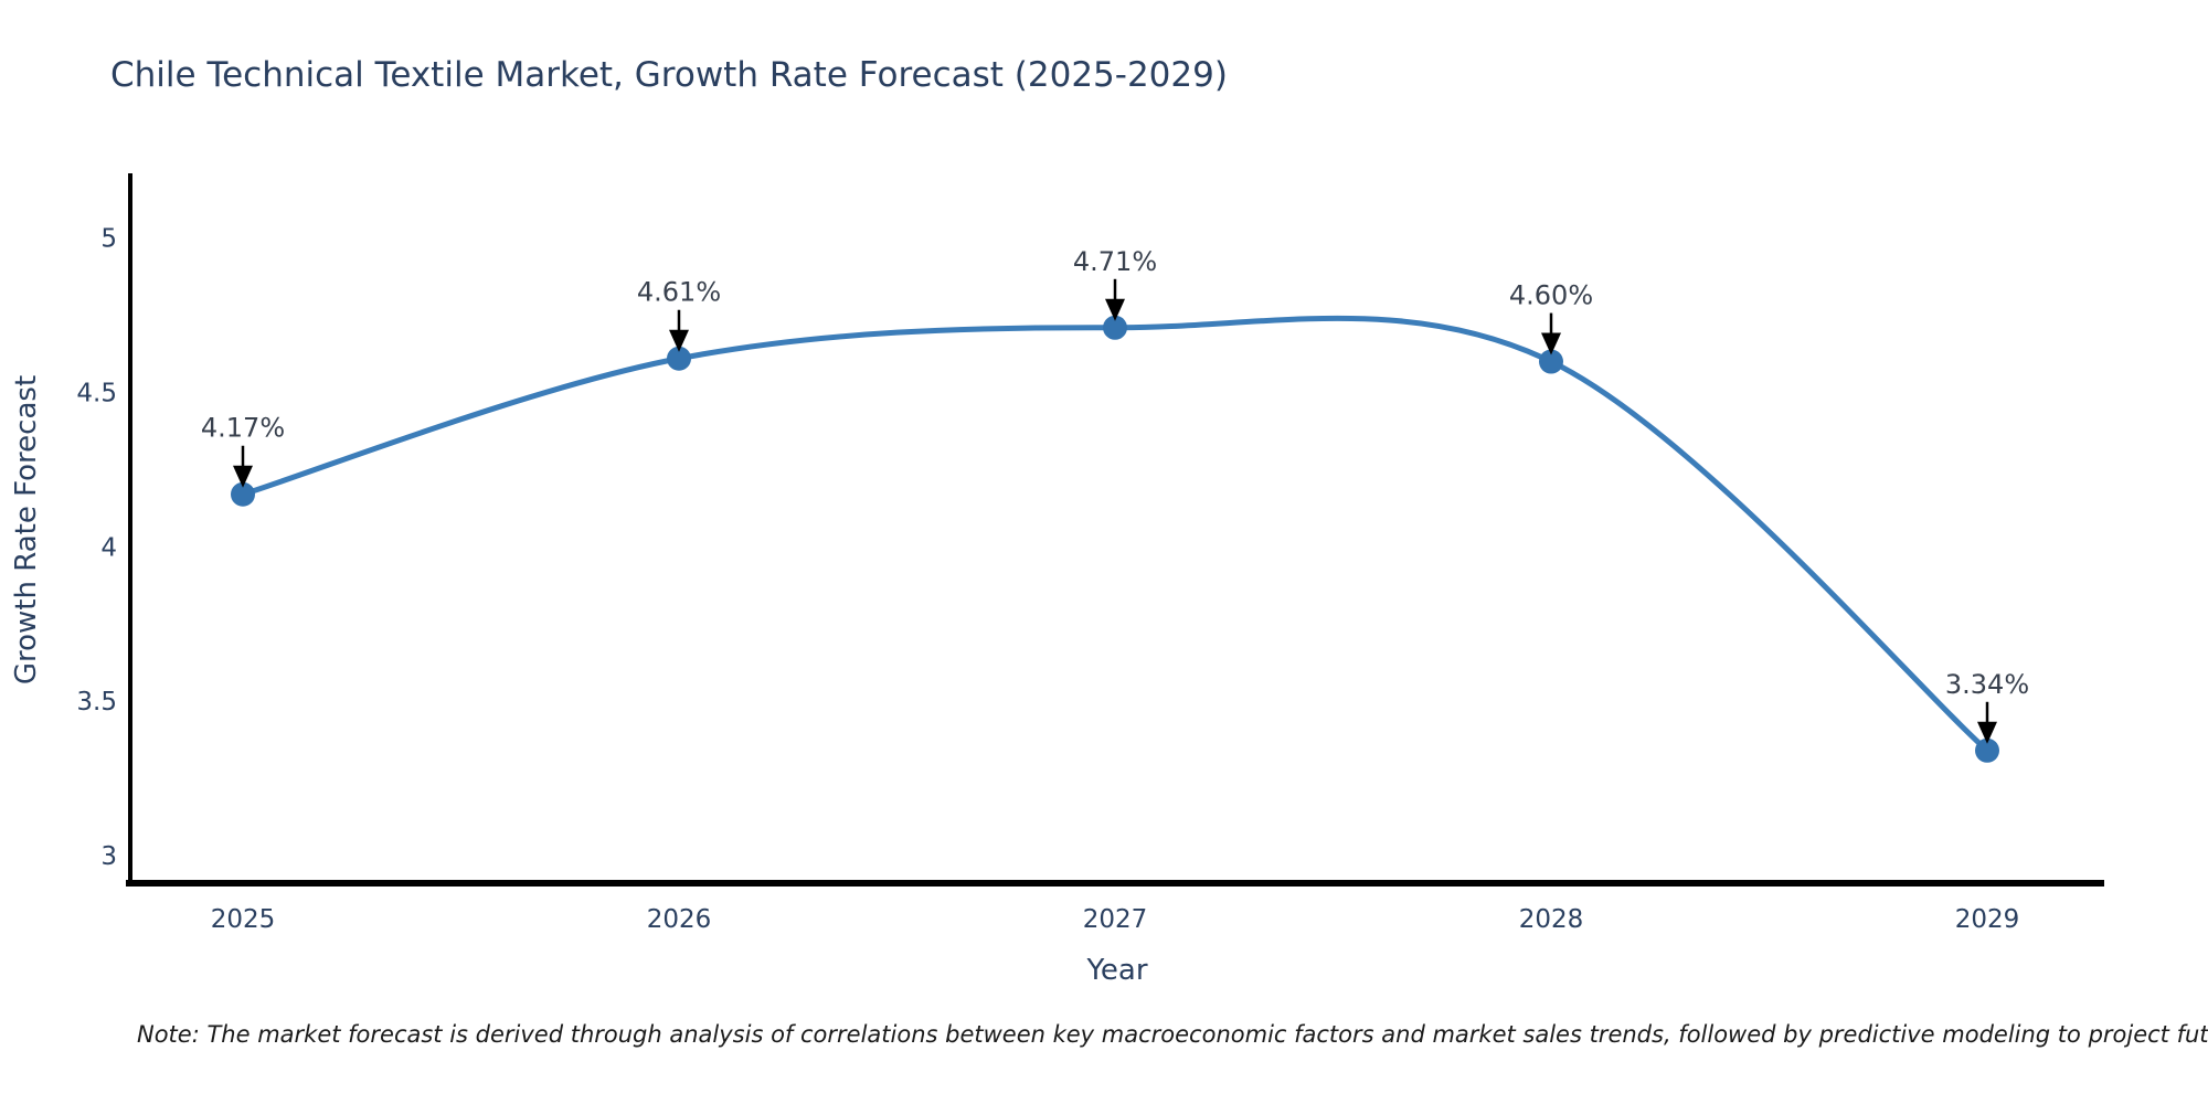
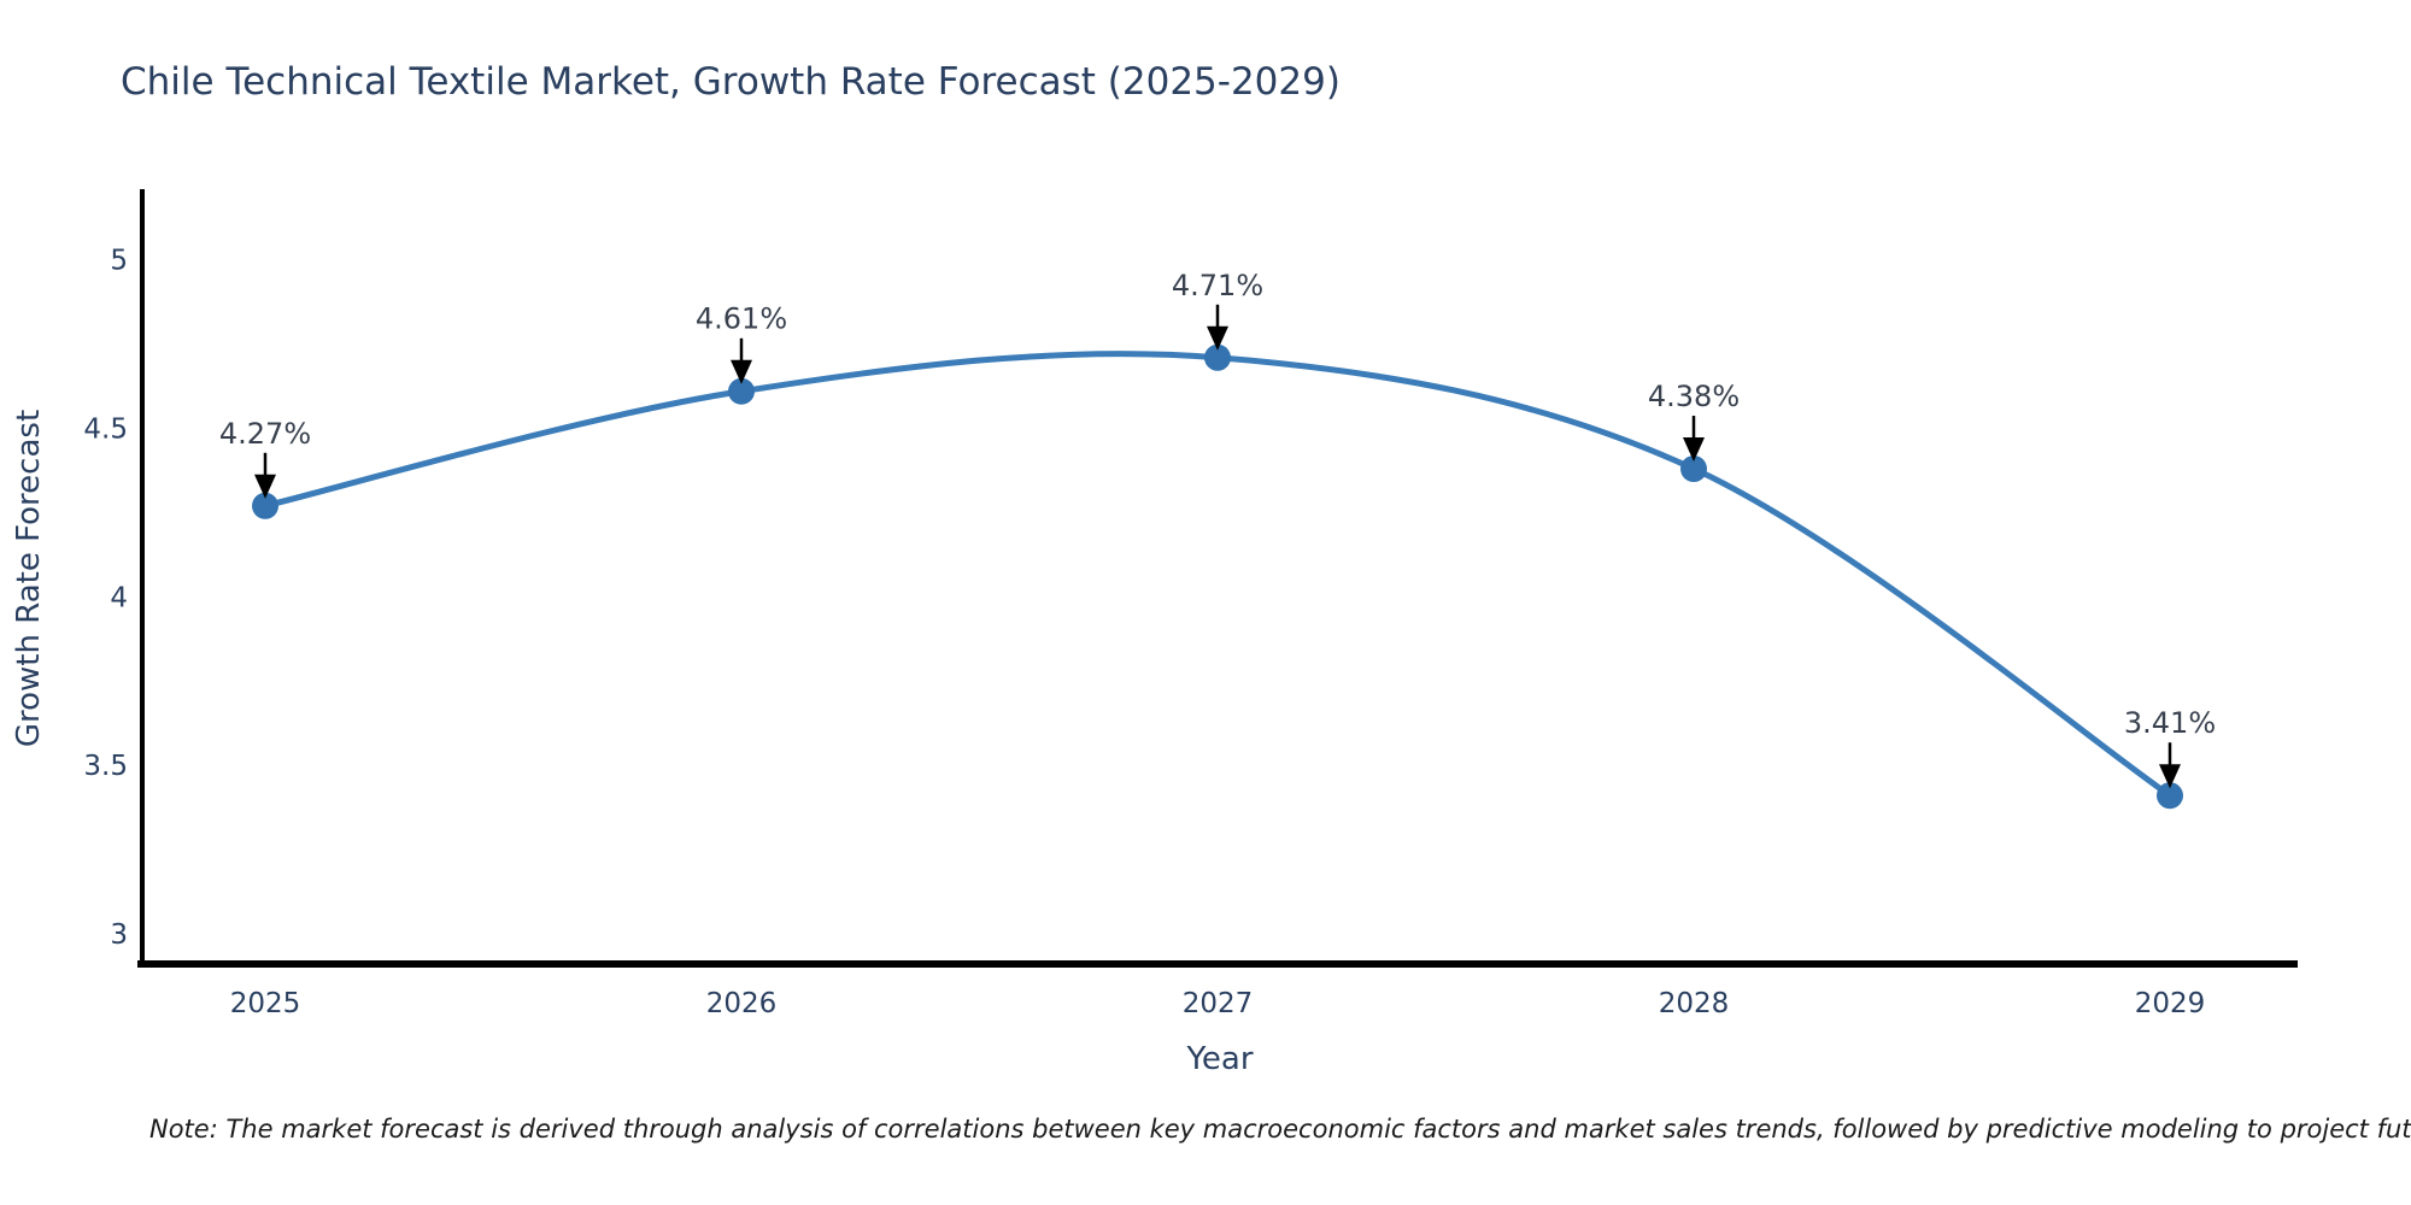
2025: 4.17% -> 4.27%
2028: 4.60% -> 4.38%
2029: 3.34% -> 3.41%
